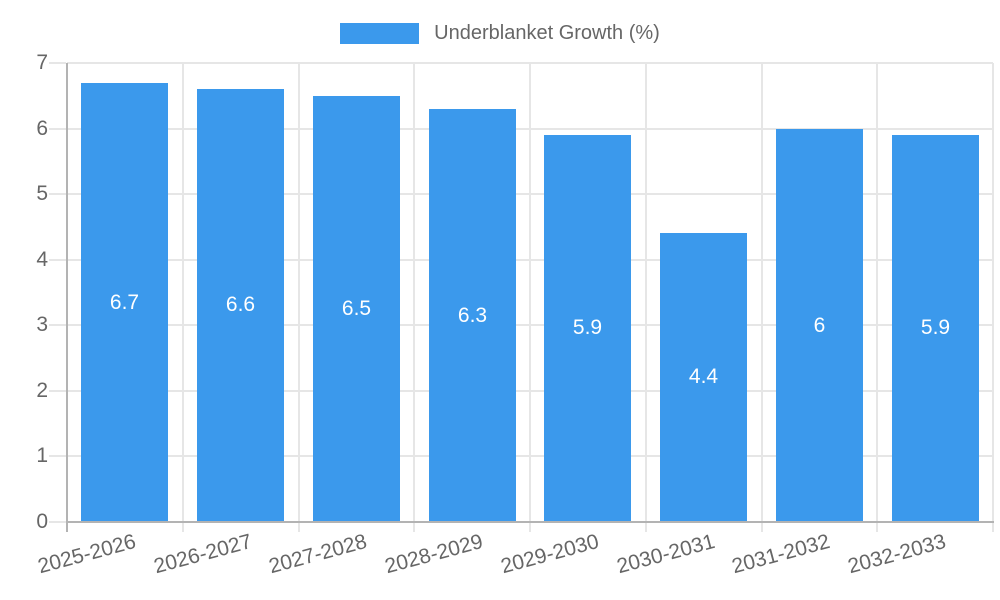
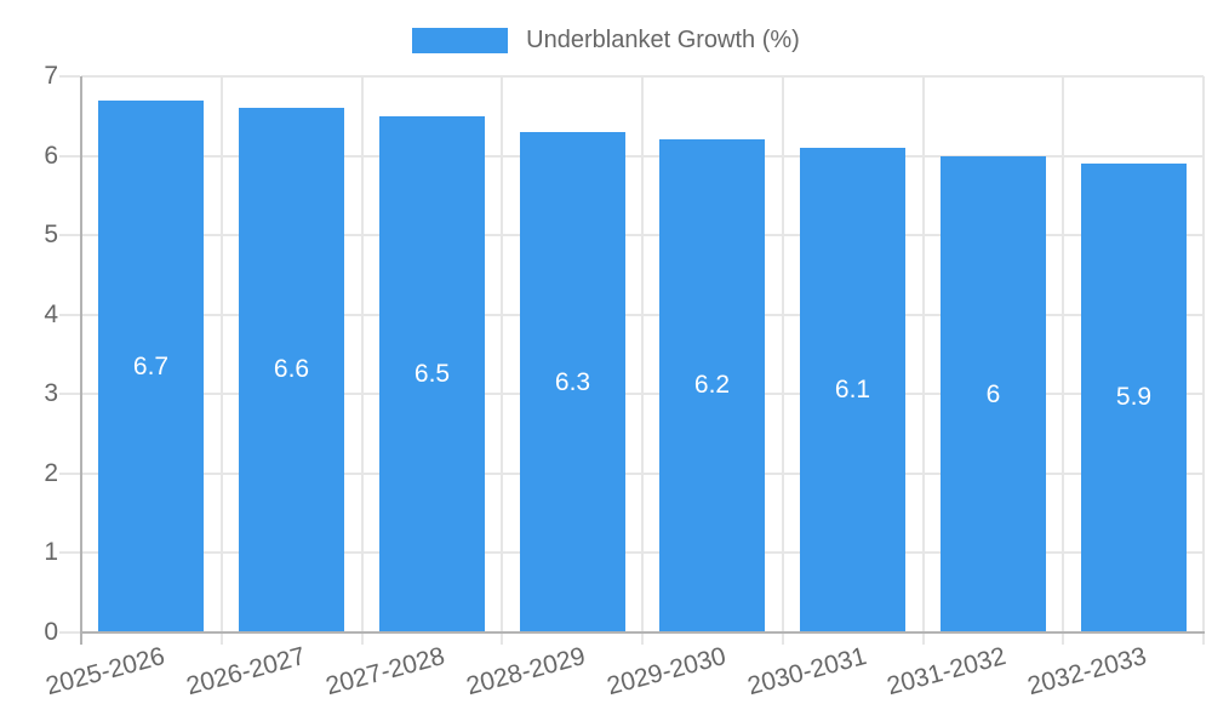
2029-2030: 5.9 -> 6.2
2030-2031: 4.4 -> 6.1
